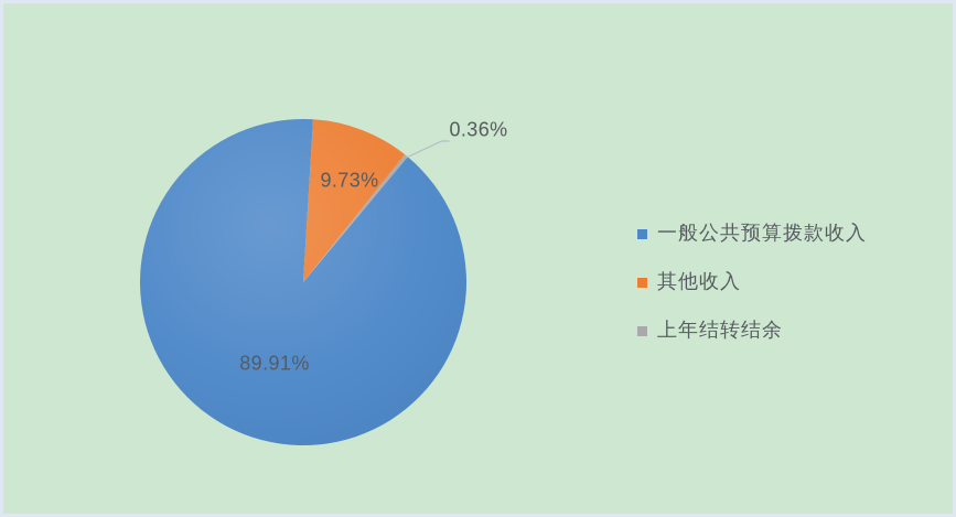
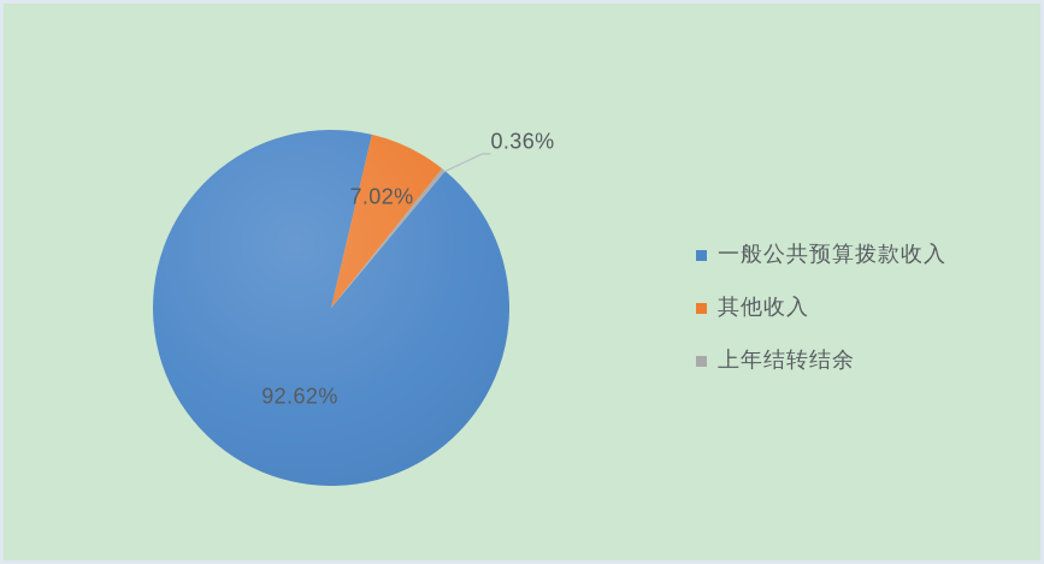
一般公共预算拨款收入: 89.91% -> 92.62%
其他收入: 9.73% -> 7.02%
